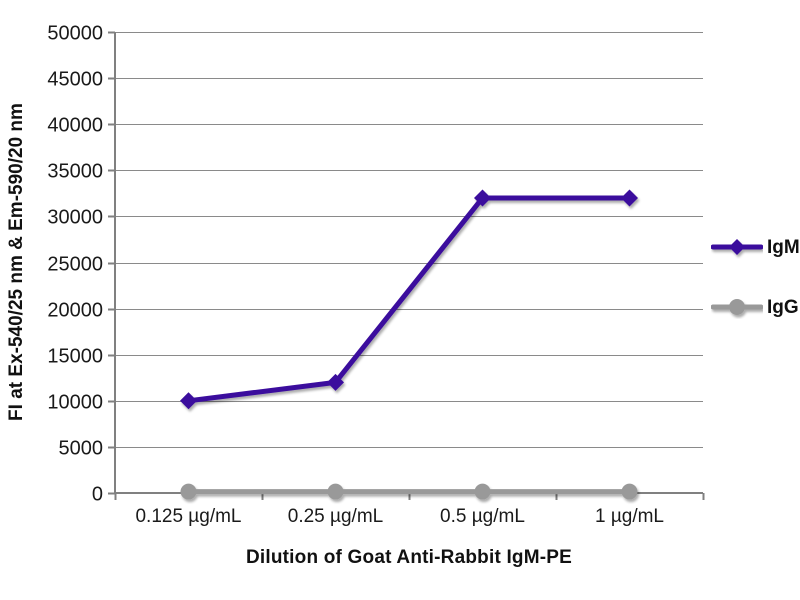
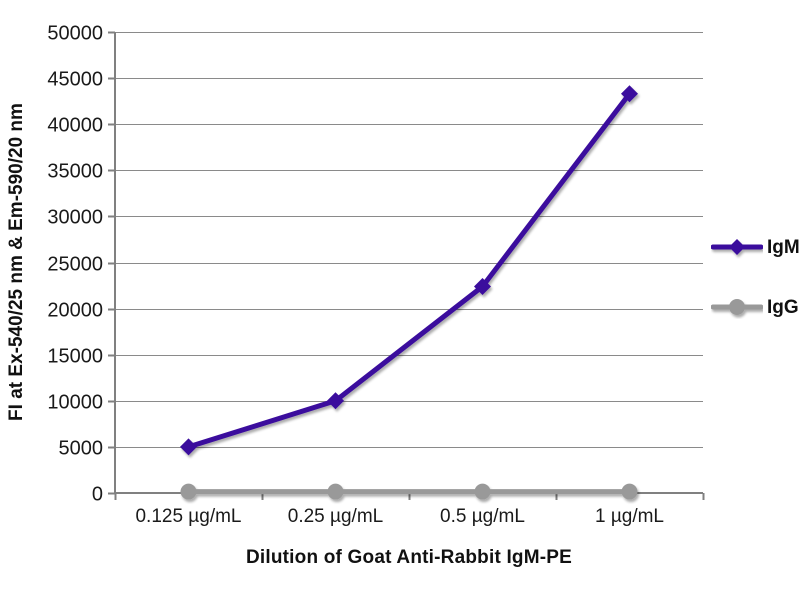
IgM/0.125 µg/mL: 10000 -> 5000
IgM/0.25 µg/mL: 12000 -> 10000
IgM/0.5 µg/mL: 32000 -> 22000
IgM/1 µg/mL: 32000 -> 43000
